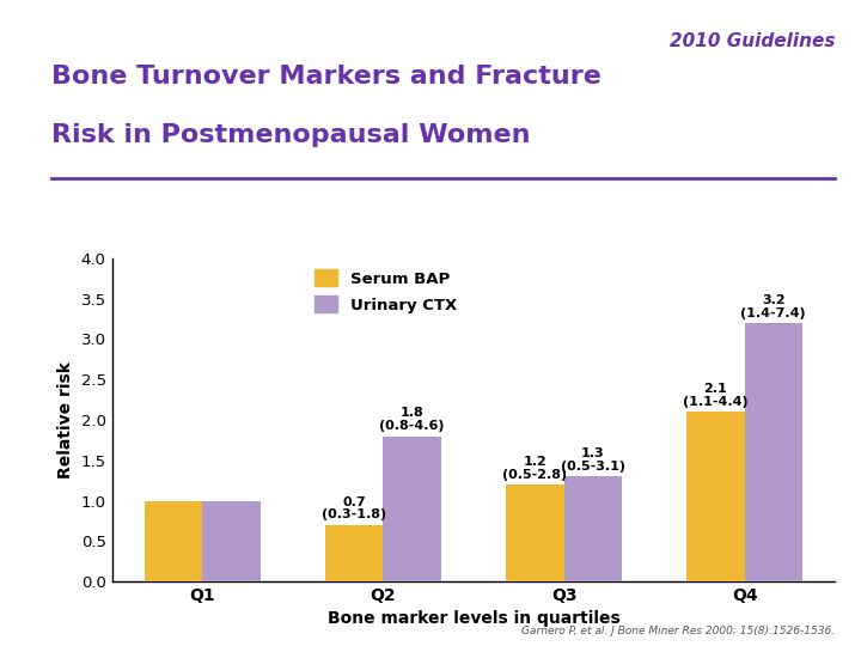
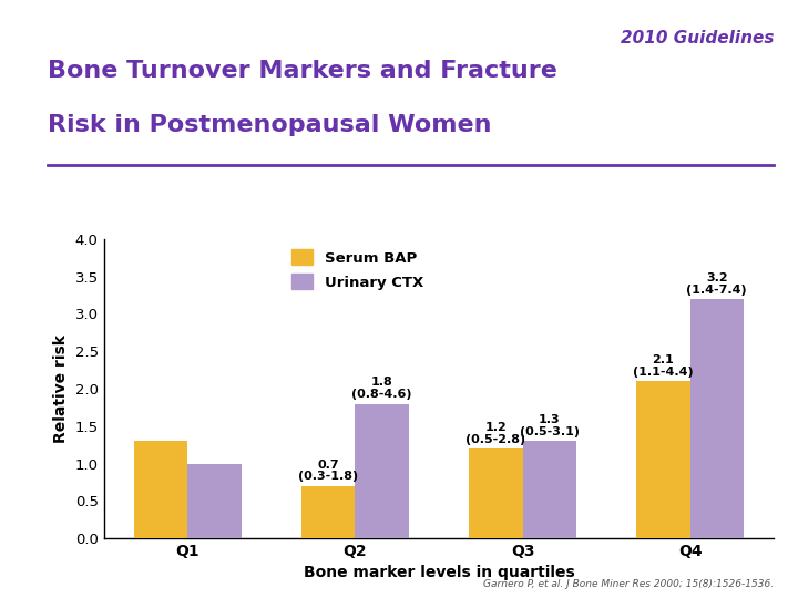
Serum BAP/Q1: 1.0 -> 1.3
